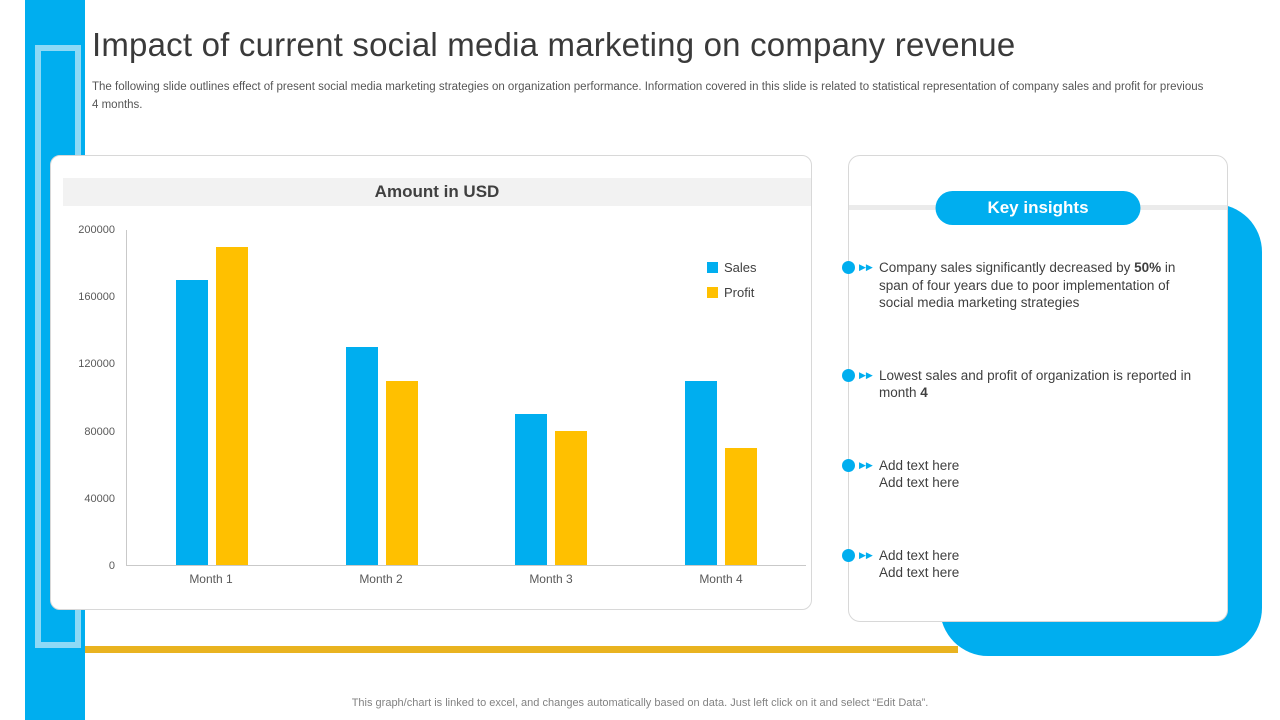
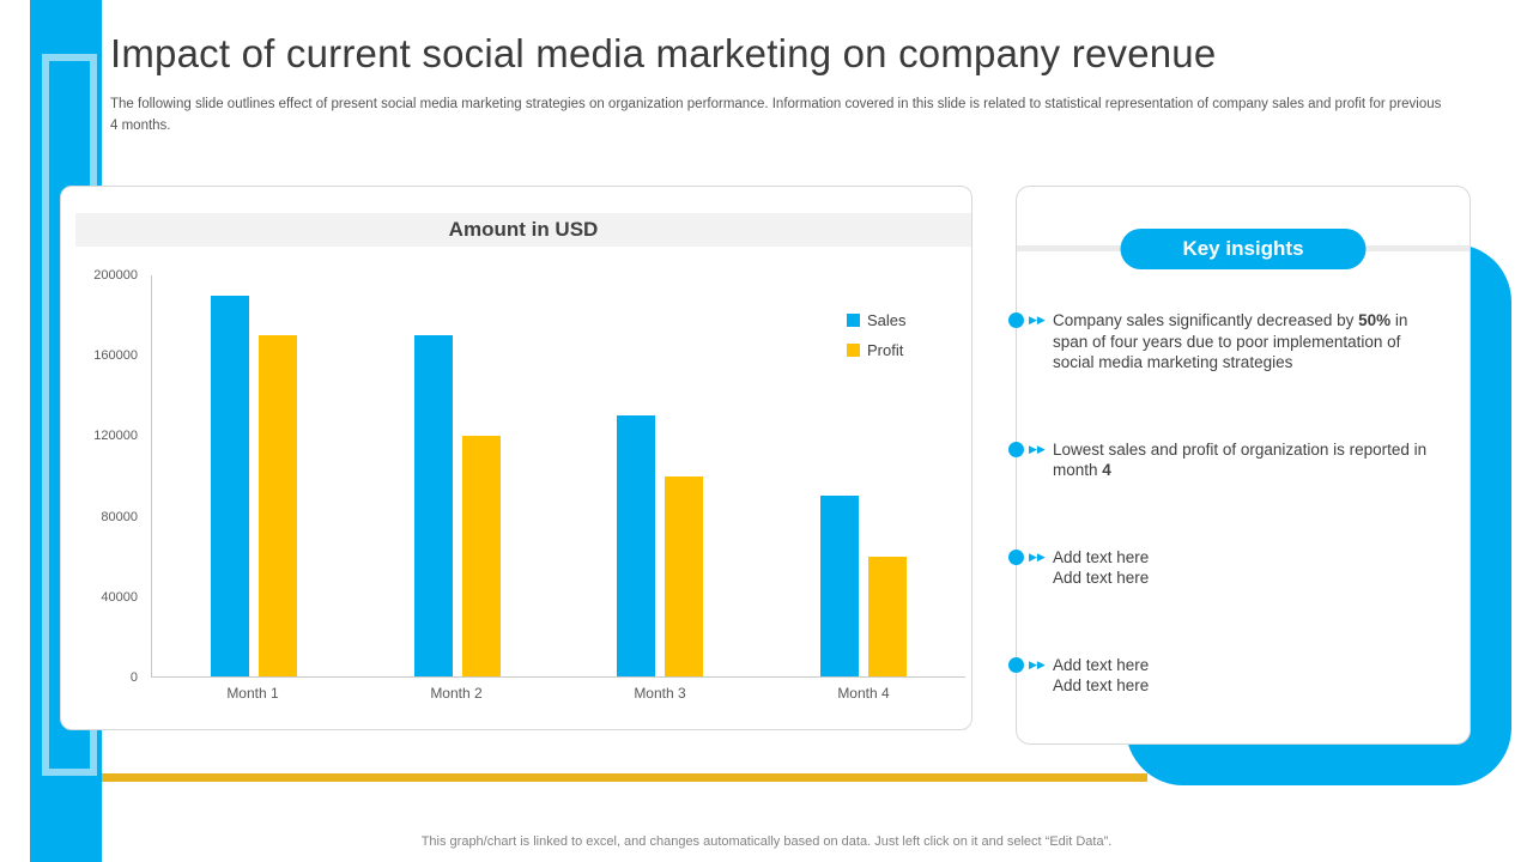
Sales/Month 1: 170000 -> 190000
Profit/Month 1: 190000 -> 170000
Sales/Month 2: 130000 -> 170000
Profit/Month 2: 110000 -> 120000
Sales/Month 3: 90000 -> 130000
Profit/Month 3: 80000 -> 100000
Sales/Month 4: 110000 -> 90000
Profit/Month 4: 70000 -> 60000
